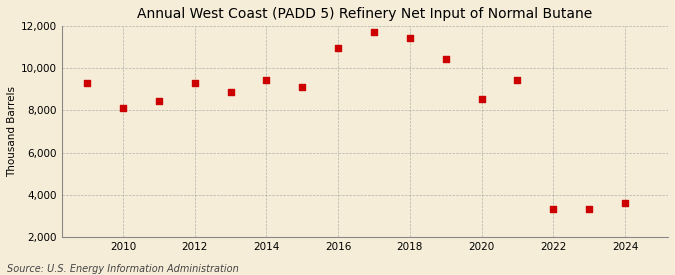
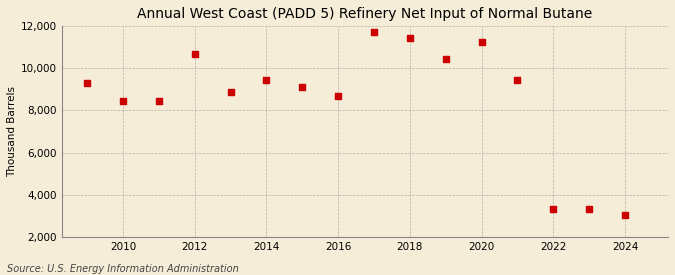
2010: 8,100 -> 8,450
2012: 9,300 -> 10,700
2016: 10,950 -> 8,700
2020: 8,550 -> 11,250
2024: 3,600 -> 3,050
